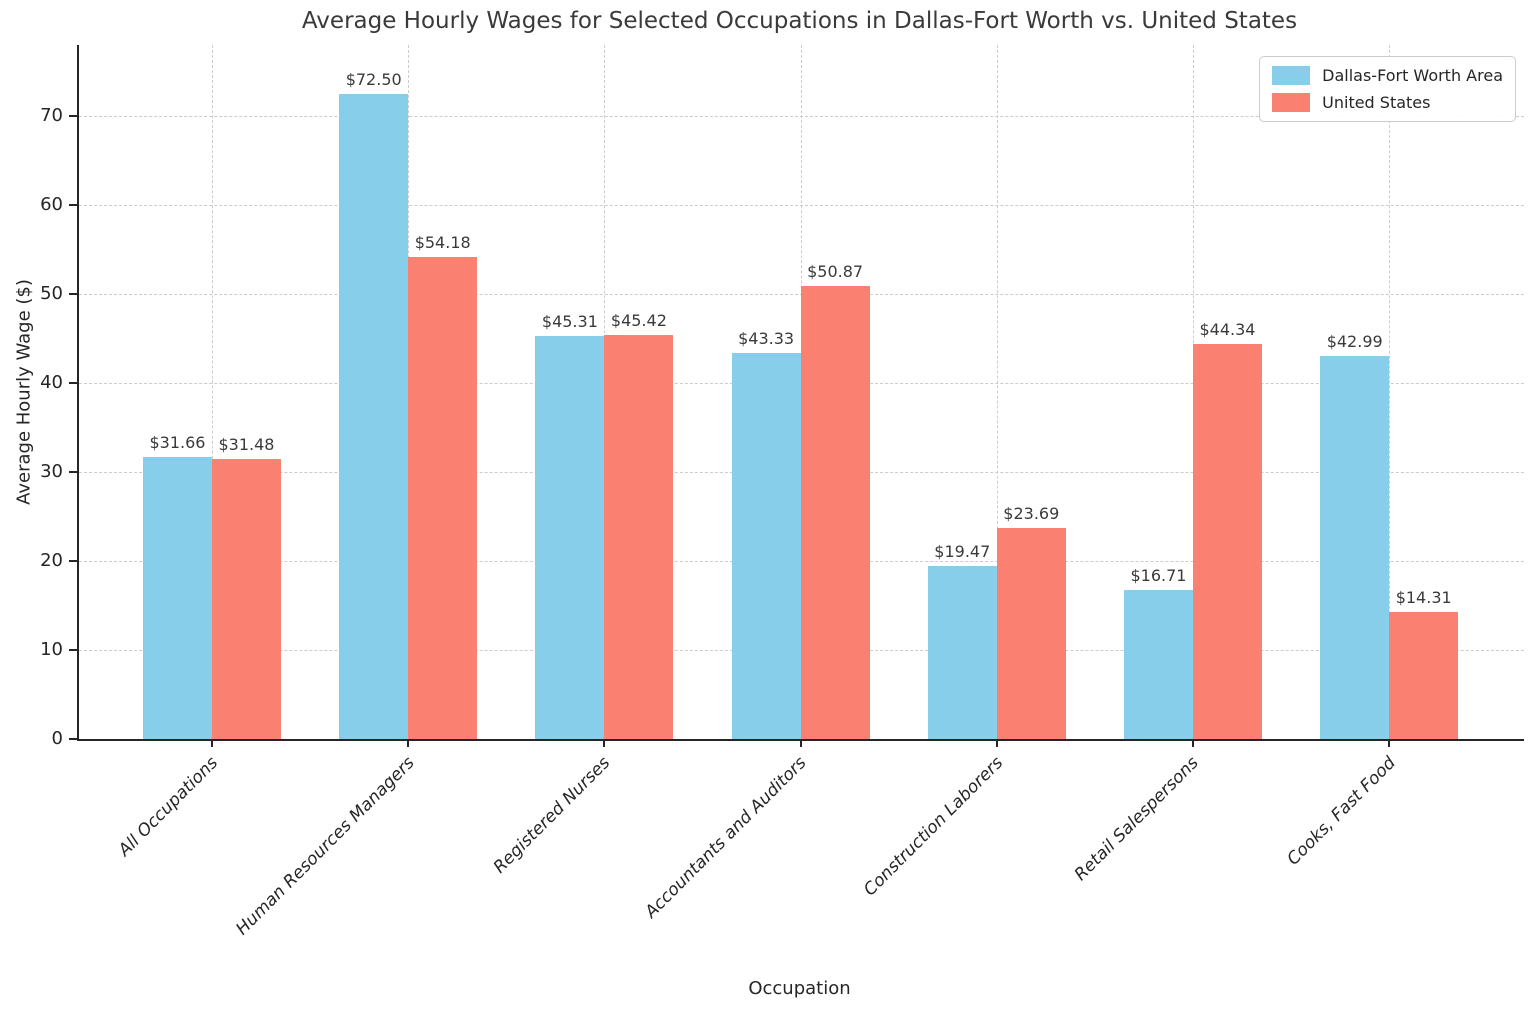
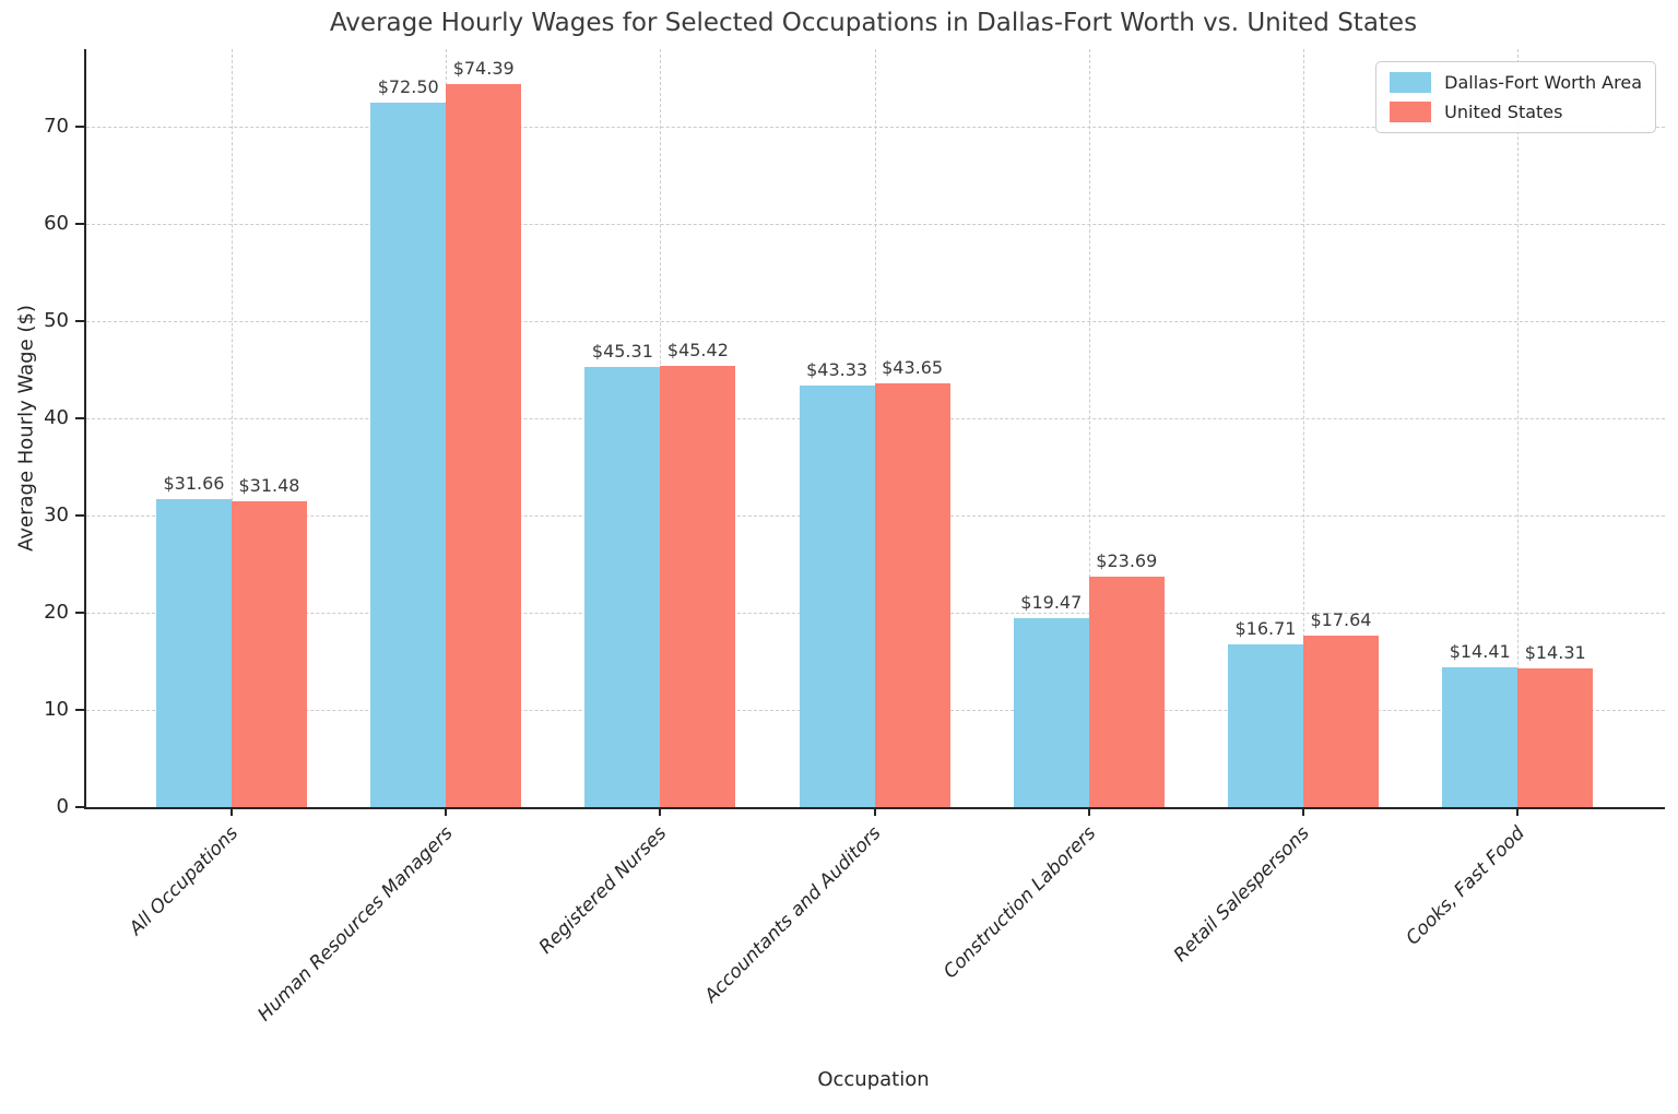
United States/Human Resources Managers: $54.18 -> $74.39
United States/Accountants and Auditors: $50.87 -> $43.65
United States/Retail Salespersons: $44.34 -> $17.64
Dallas-Fort Worth Area/Cooks, Fast Food: $42.99 -> $14.41
